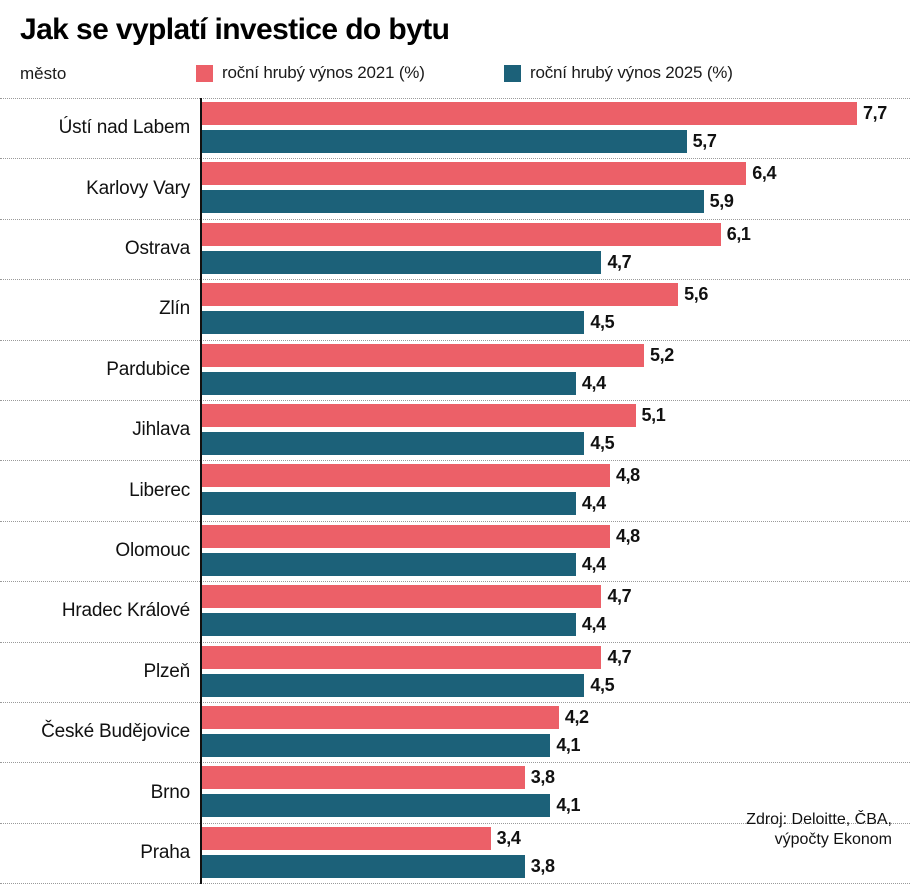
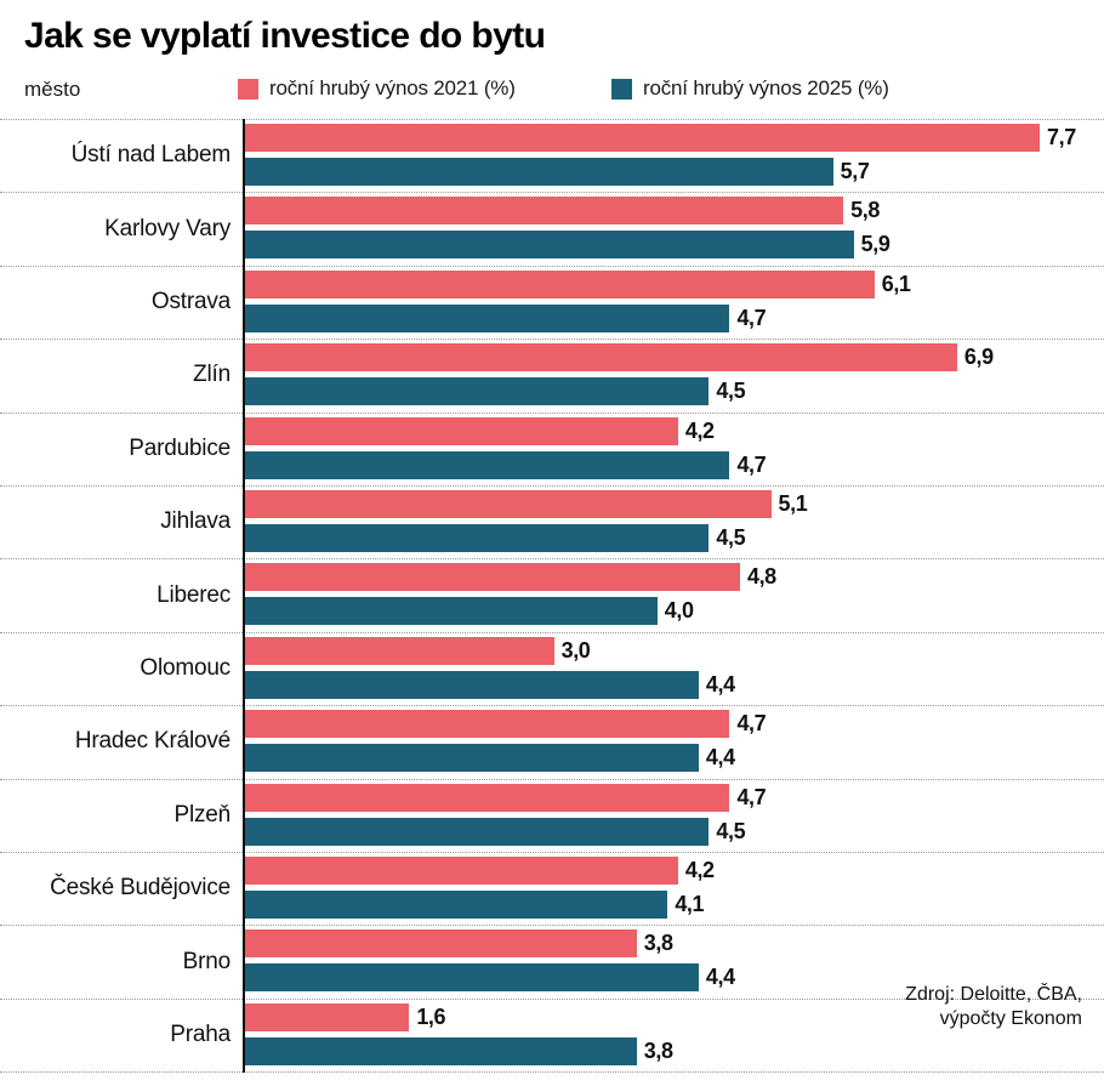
roční hrubý výnos 2021 (%)/Karlovy Vary: 6,4 -> 5,8
roční hrubý výnos 2021 (%)/Zlín: 5,6 -> 6,9
roční hrubý výnos 2021 (%)/Pardubice: 5,2 -> 4,2
roční hrubý výnos 2025 (%)/Pardubice: 4,4 -> 4,7
roční hrubý výnos 2025 (%)/Liberec: 4,4 -> 4,0
roční hrubý výnos 2021 (%)/Olomouc: 4,8 -> 3,0
roční hrubý výnos 2025 (%)/Brno: 4,1 -> 4,4
roční hrubý výnos 2021 (%)/Praha: 3,4 -> 1,6
